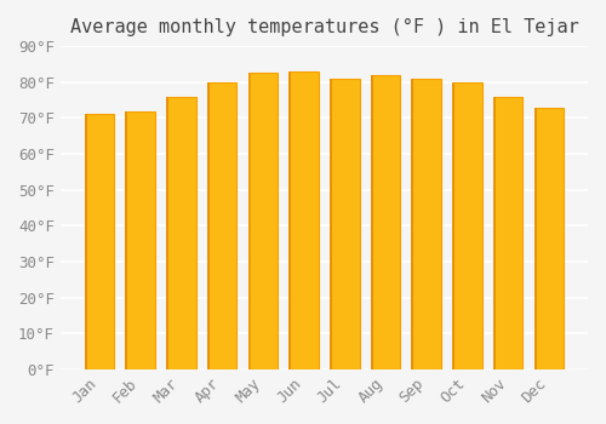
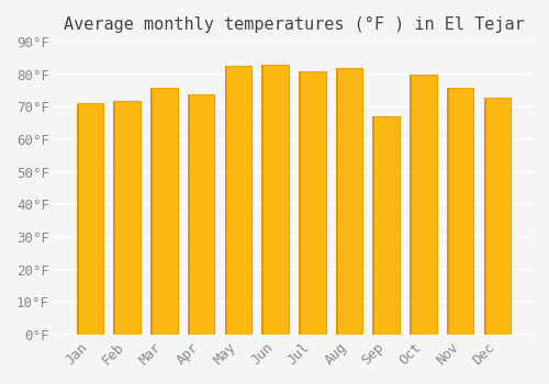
Apr: 80.0°F -> 74.0°F
Sep: 81.0°F -> 67.0°F
